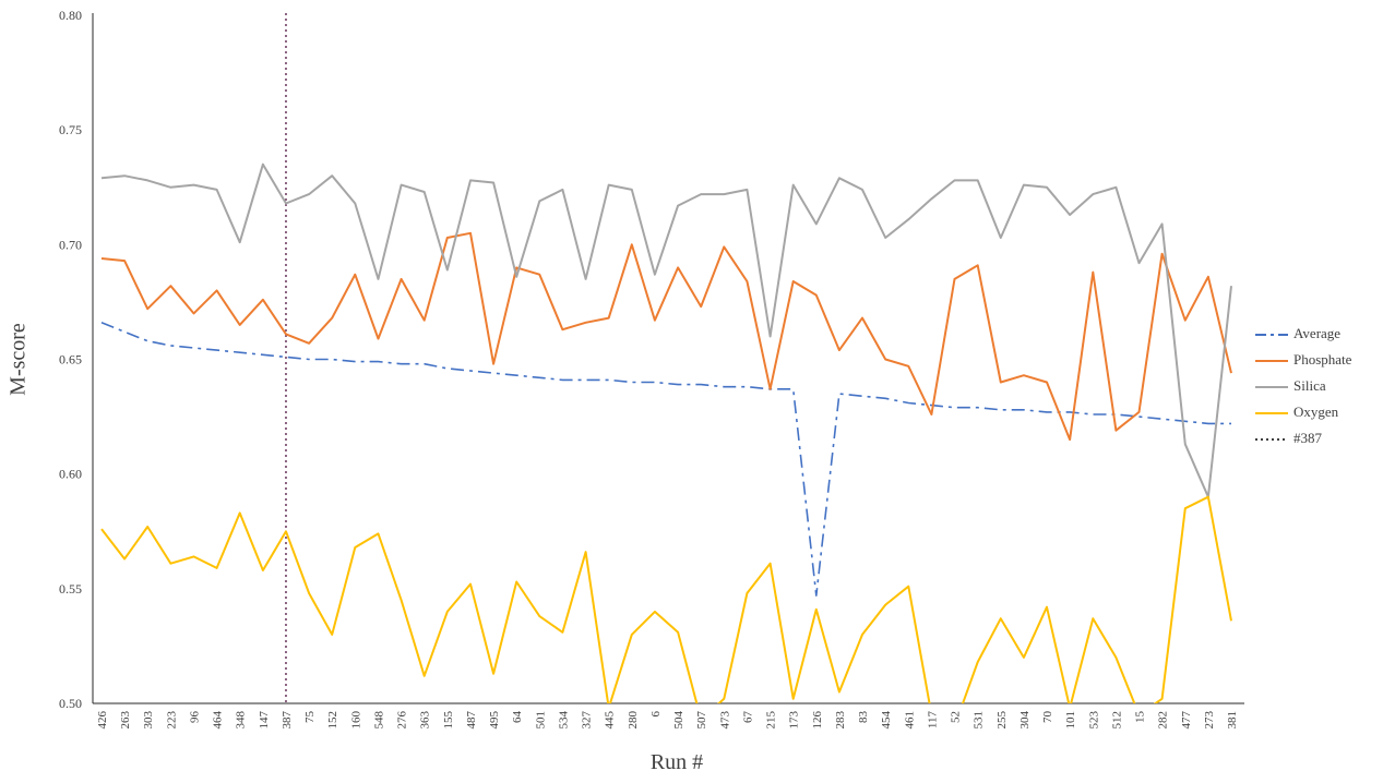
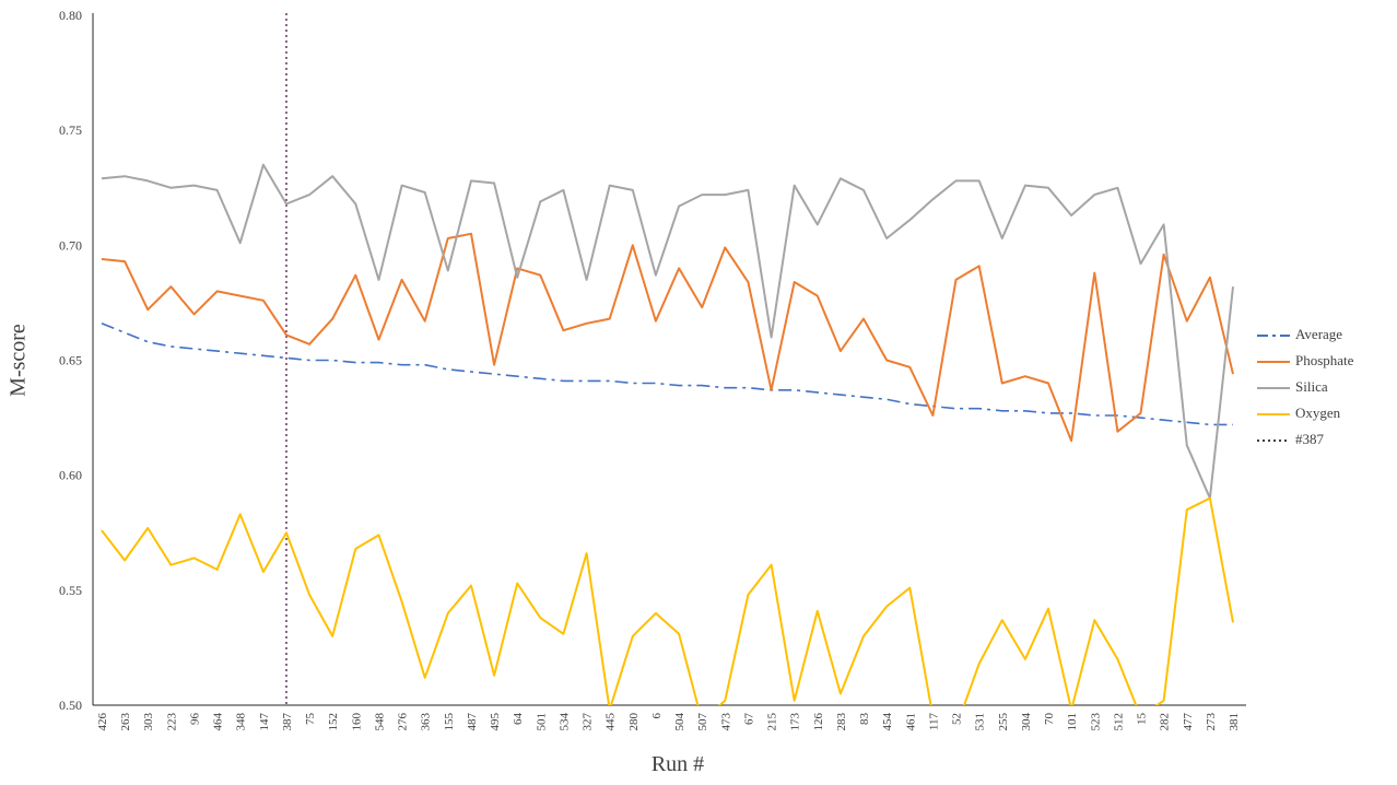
Phosphate/348: 0.665 -> 0.678
Average/126: 0.547 -> 0.636
